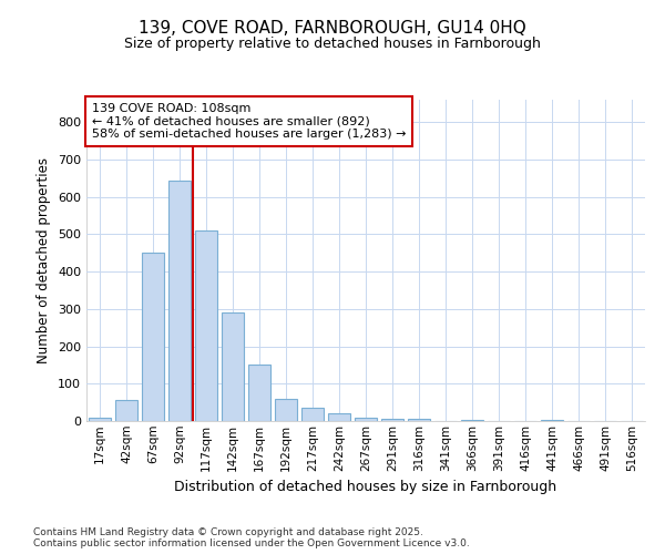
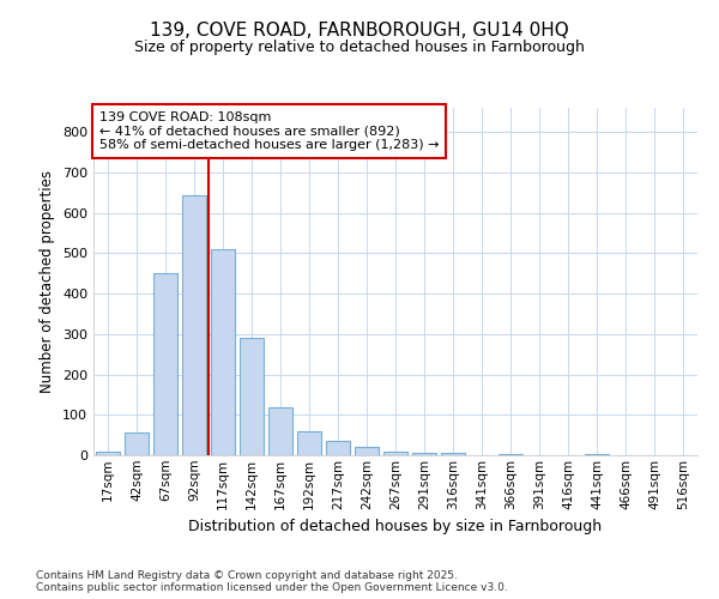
167sqm: 150 -> 120
